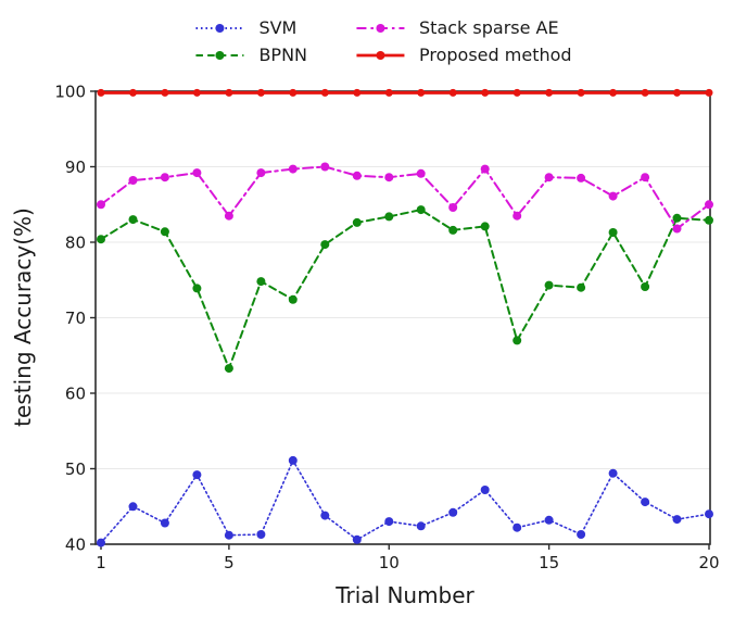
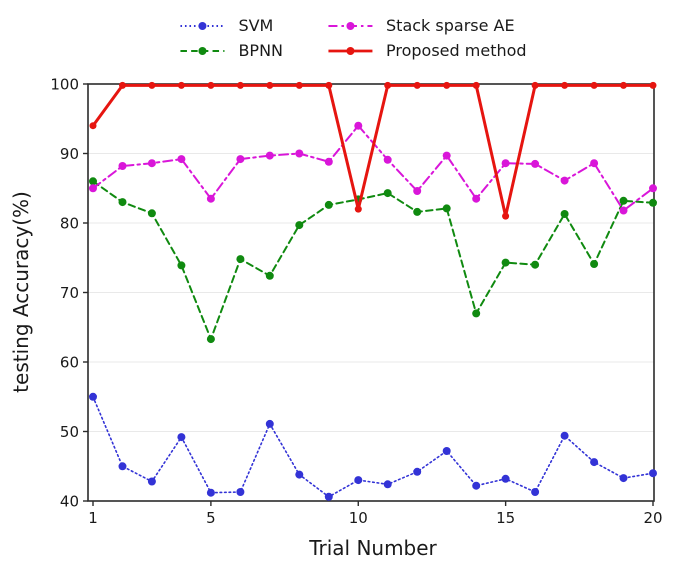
SVM/1: 40 -> 55
BPNN/1: 80 -> 86
Proposed method/1: 100 -> 94
Stack sparse AE/10: 89 -> 94
Proposed method/10: 100 -> 82
Proposed method/15: 100 -> 81
